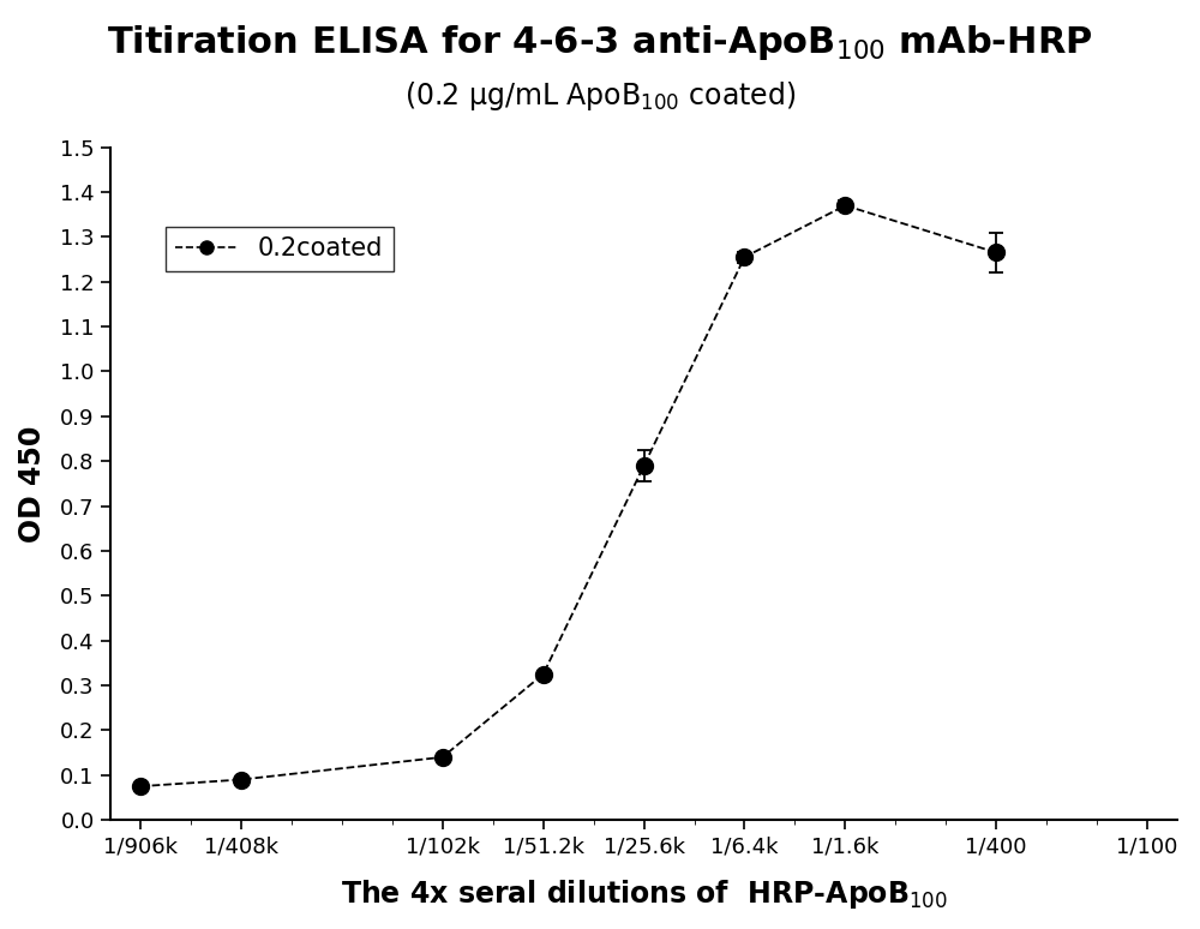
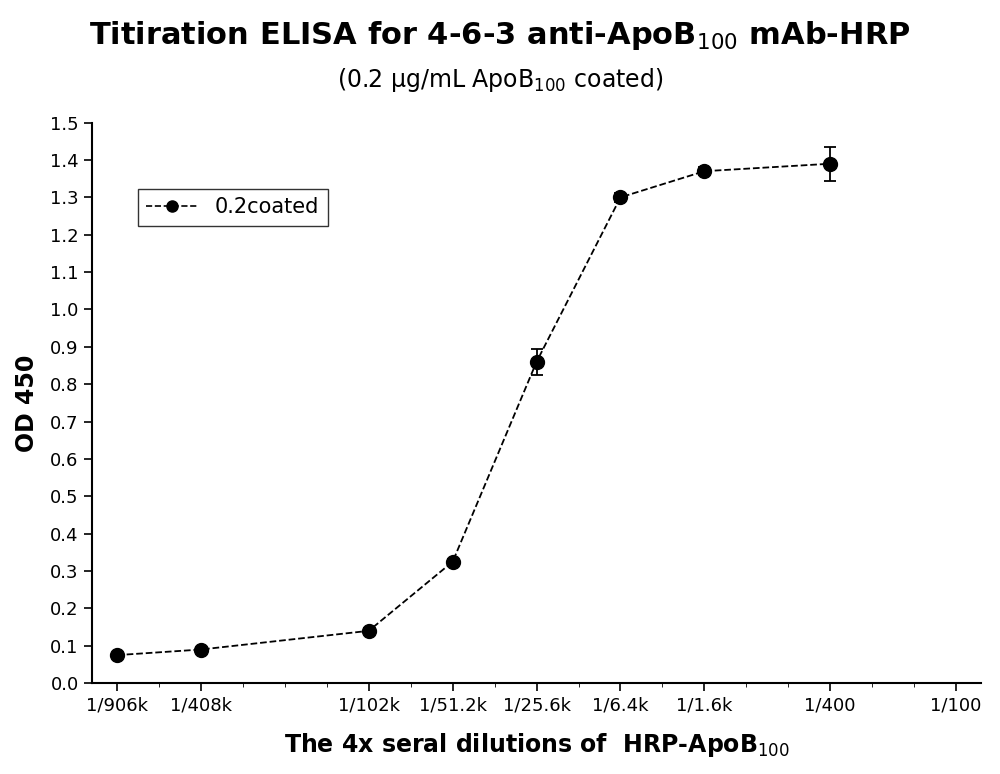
1/25.6k: 0.790 -> 0.860
1/6.4k: 1.255 -> 1.300
1/400: 1.265 -> 1.390
